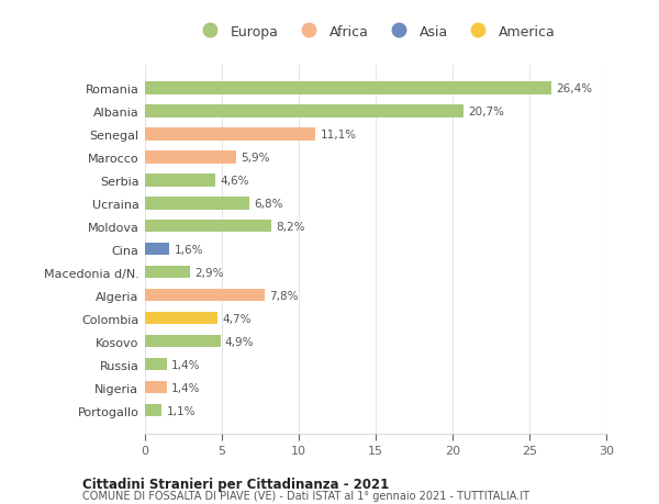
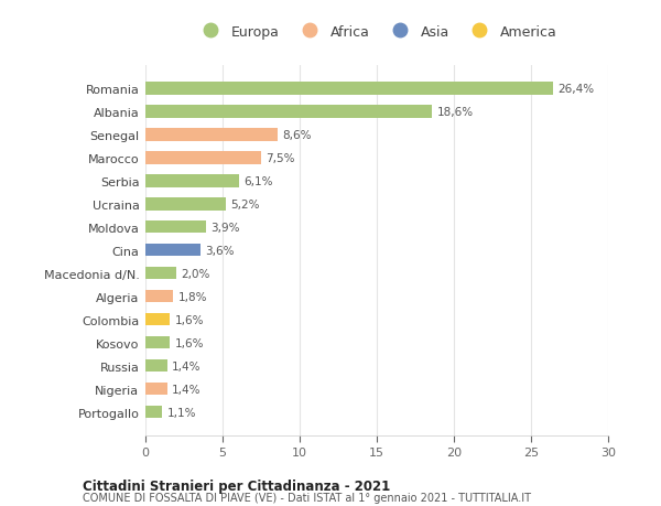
Albania: 20,7% -> 18,6%
Senegal: 11,1% -> 8,6%
Marocco: 5,9% -> 7,5%
Serbia: 4,6% -> 6,1%
Ucraina: 6,8% -> 5,2%
Moldova: 8,2% -> 3,9%
Cina: 1,6% -> 3,6%
Macedonia d/N.: 2,9% -> 2,0%
Algeria: 7,8% -> 1,8%
Colombia: 4,7% -> 1,6%
Kosovo: 4,9% -> 1,6%
